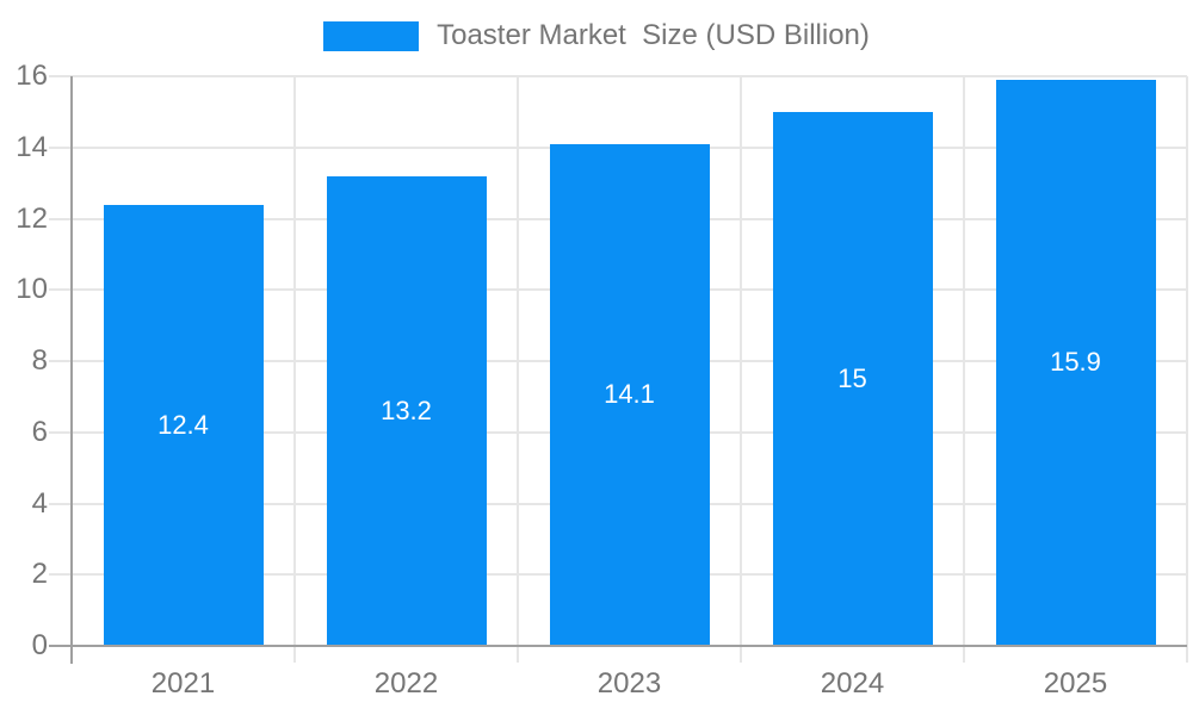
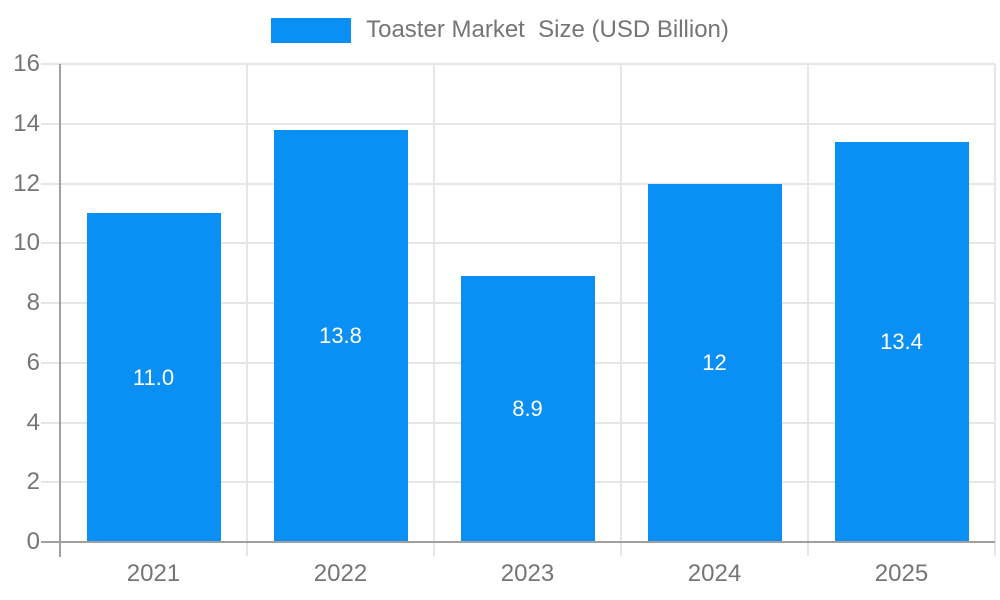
2021: 12.4 -> 11.0
2022: 13.2 -> 13.8
2023: 14.1 -> 8.9
2024: 15 -> 12
2025: 15.9 -> 13.4
